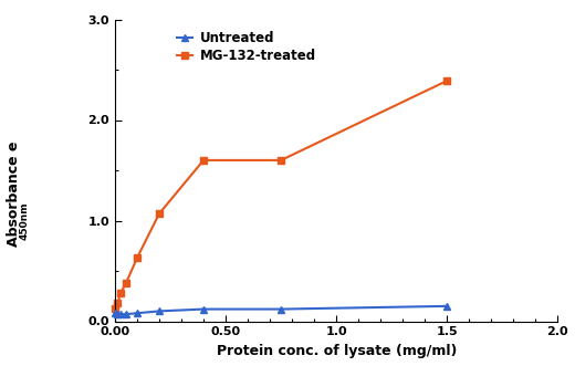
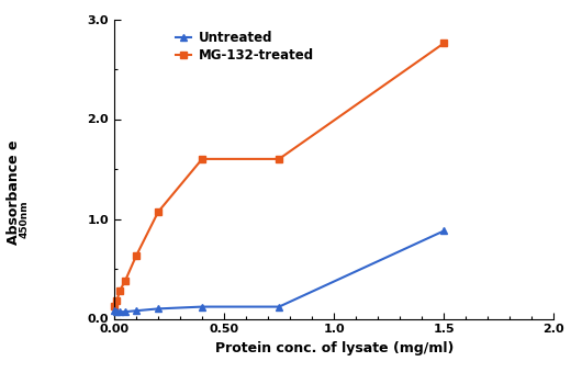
Untreated/1.5: 0.15 -> 0.88
MG-132-treated/1.5: 2.39 -> 2.76
